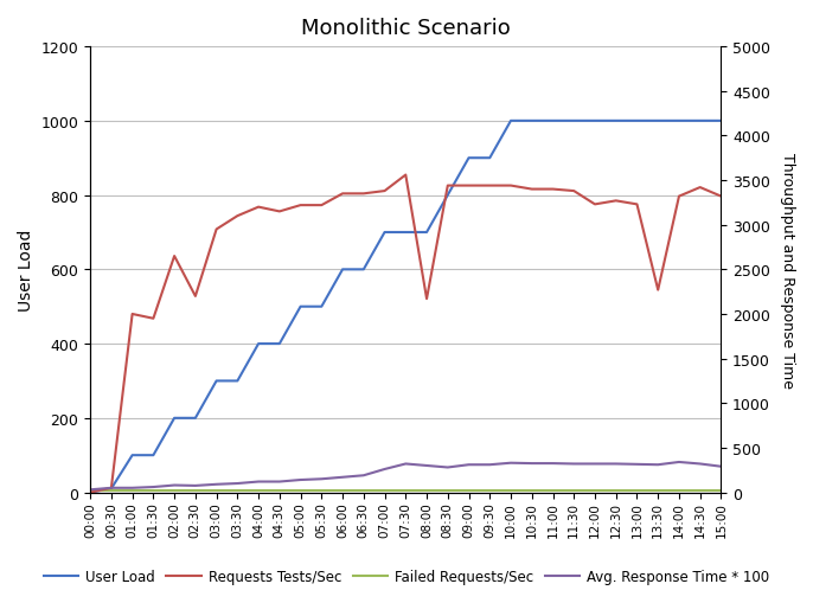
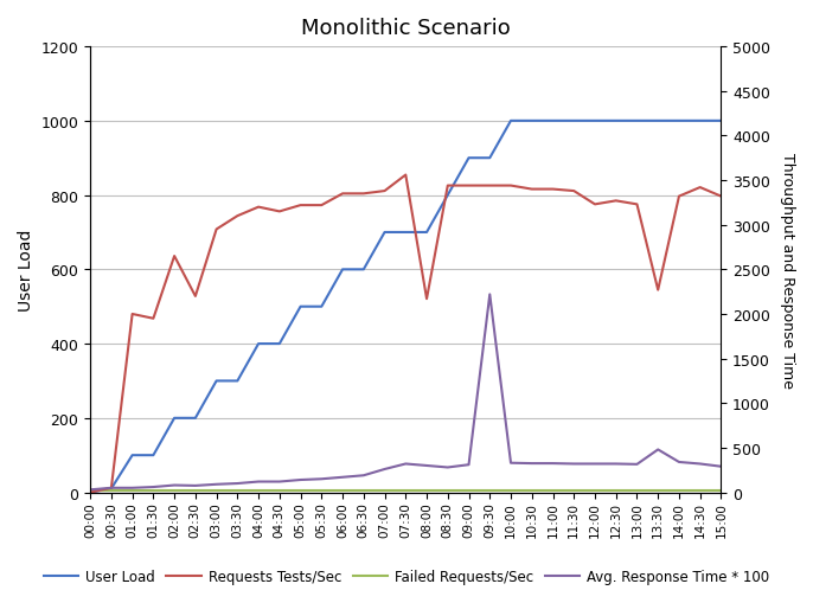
Avg. Response Time * 100/09:30: 310 -> 2220
Avg. Response Time * 100/13:30: 310 -> 480
